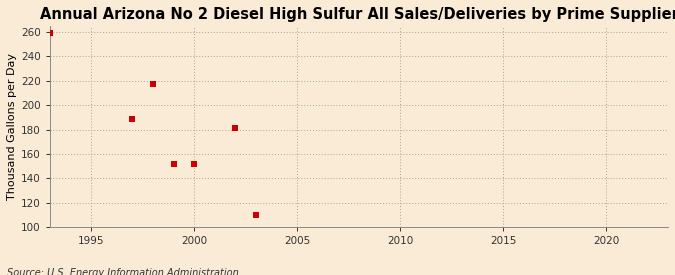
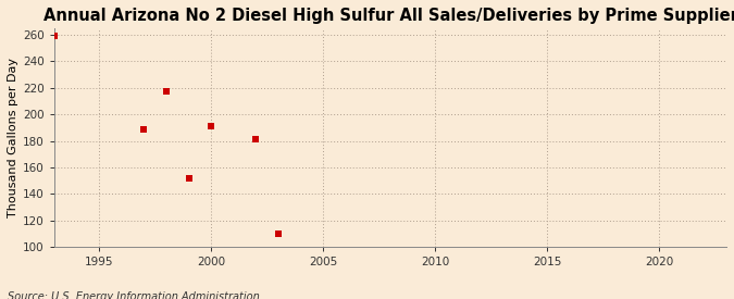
2000: 152 -> 191
